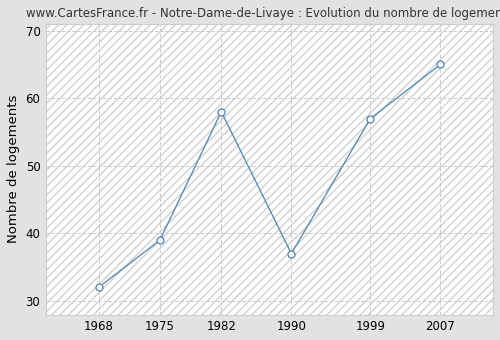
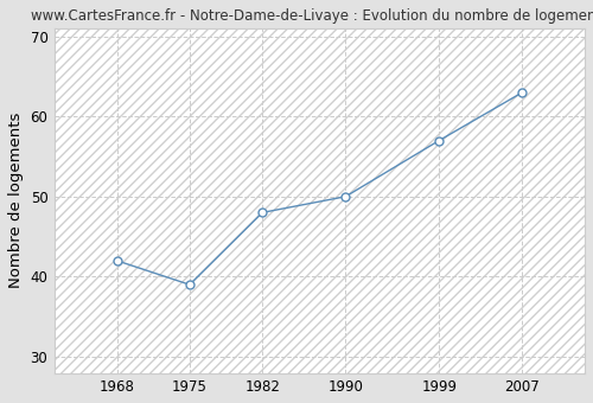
1968: 32 -> 42
1982: 58 -> 48
1990: 37 -> 50
2007: 65 -> 63
